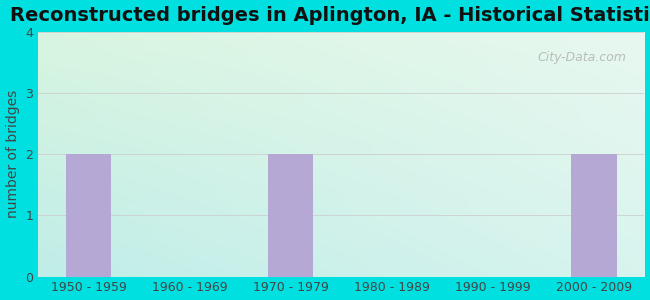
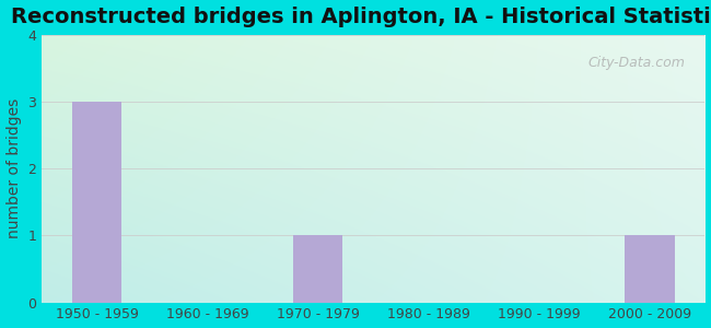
1950 - 1959: 2 -> 3
1970 - 1979: 2 -> 1
2000 - 2009: 2 -> 1
